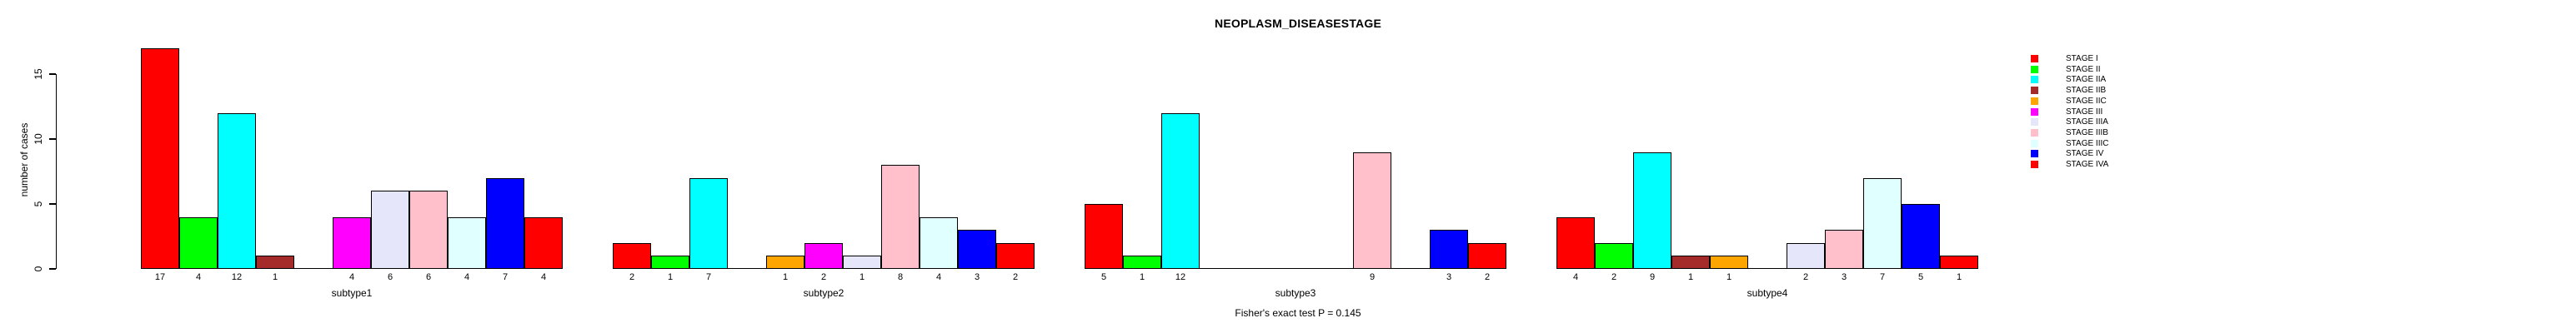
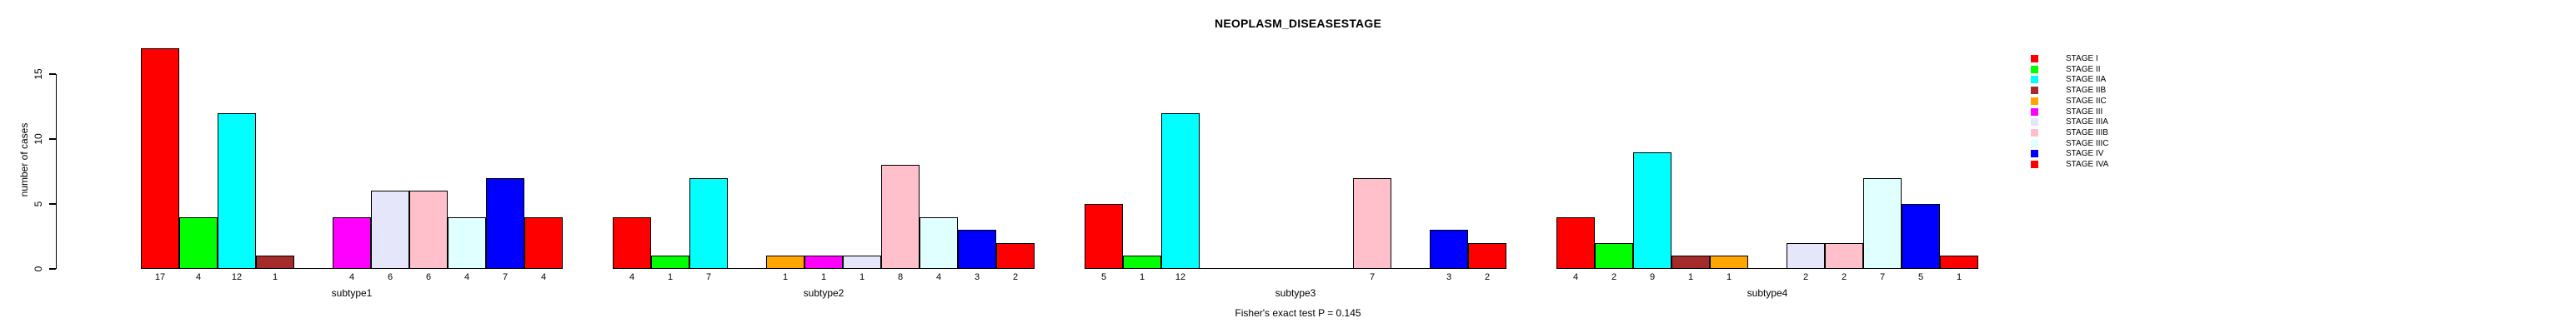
STAGE I/subtype2: 2 -> 4
STAGE III/subtype2: 2 -> 1
STAGE IIIB/subtype3: 9 -> 7
STAGE IIIB/subtype4: 3 -> 2
